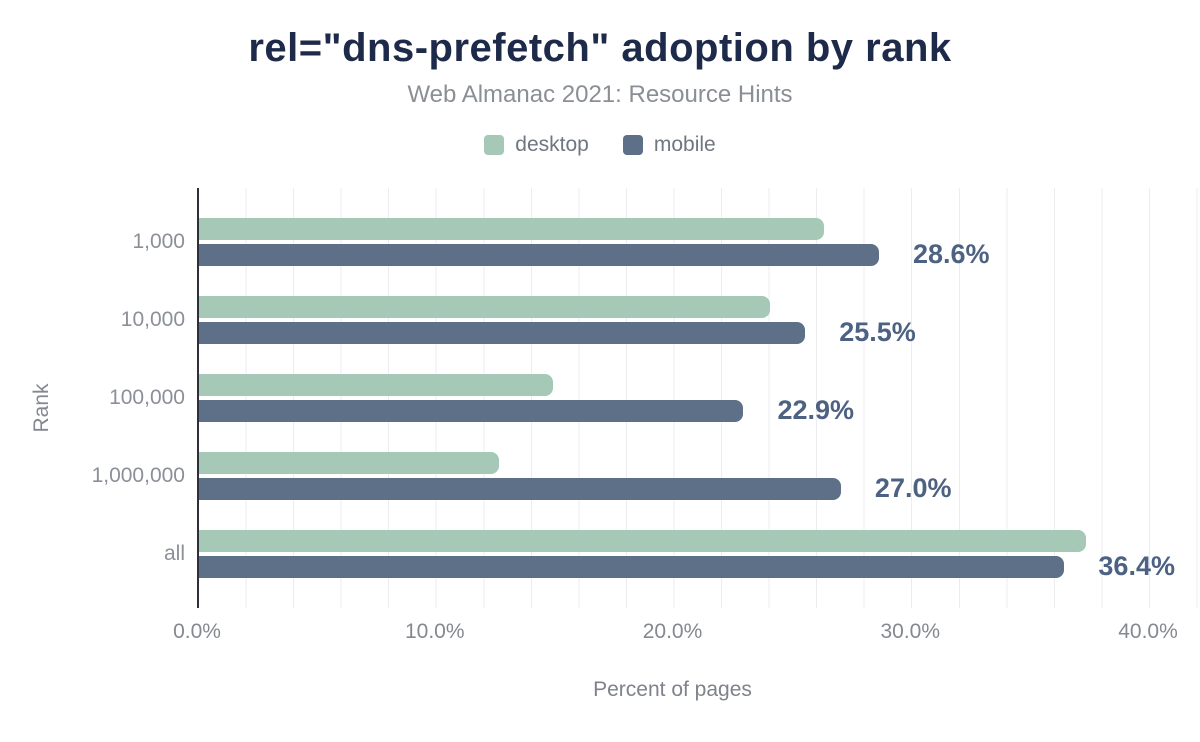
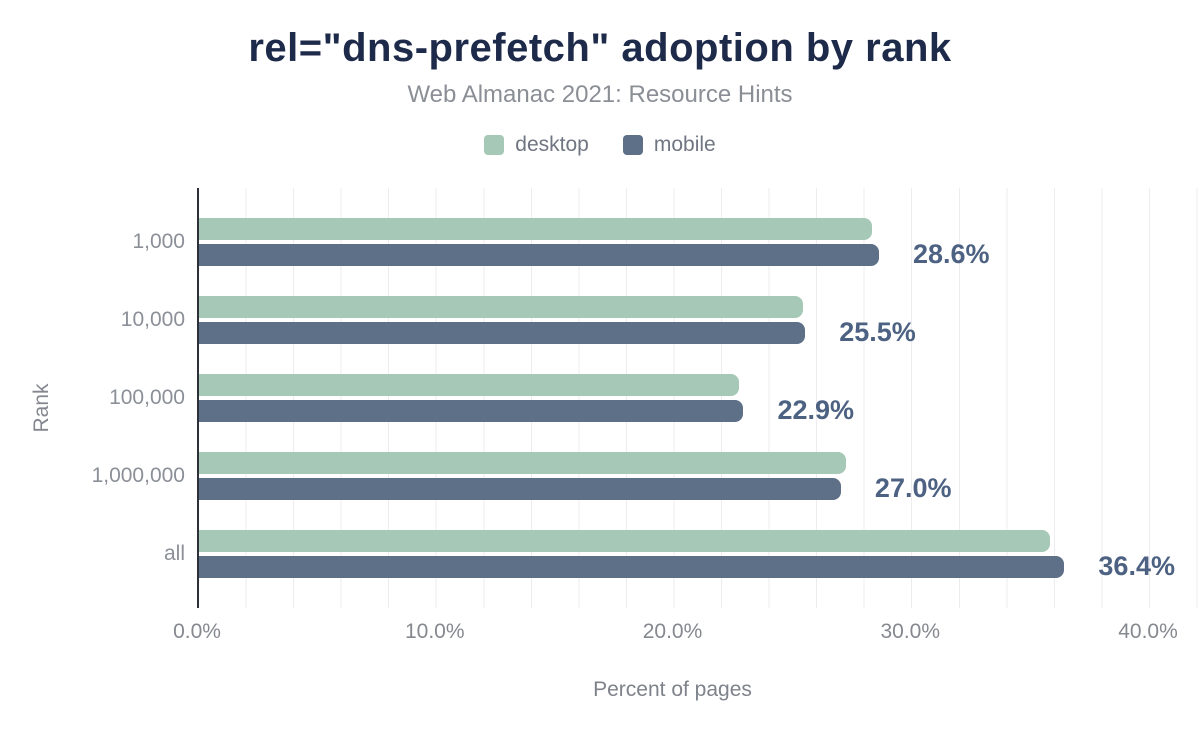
desktop/1,000: 26.3% -> 28.3%
desktop/10,000: 24.0% -> 25.4%
desktop/100,000: 14.9% -> 22.7%
desktop/1,000,000: 12.6% -> 27.2%
desktop/all: 37.3% -> 35.8%
